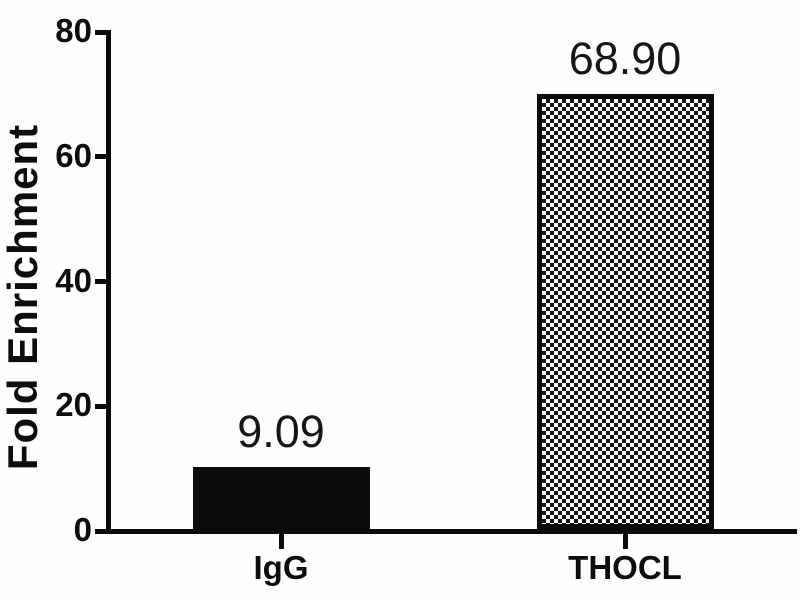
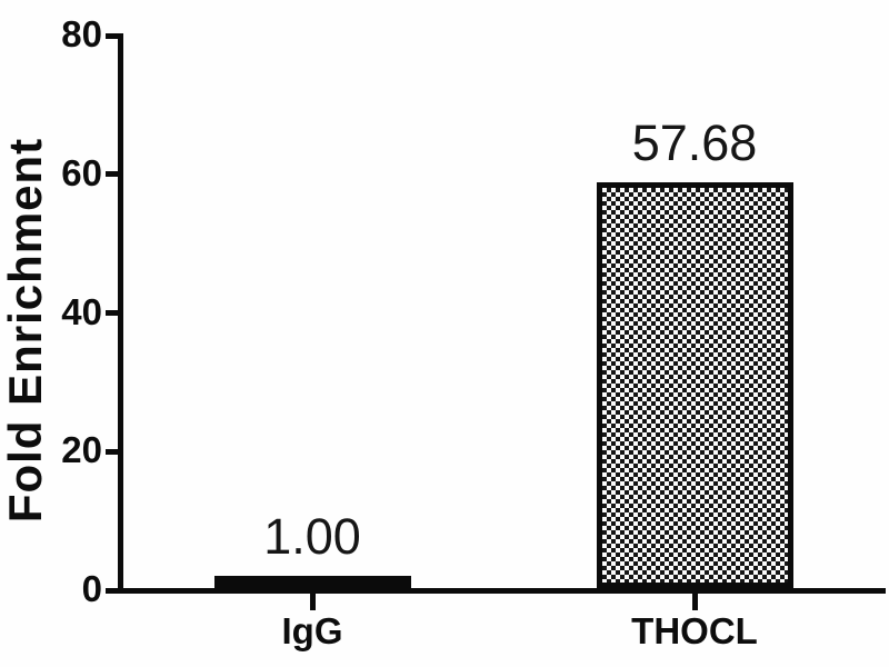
IgG: 9.09 -> 1.00
THOCL: 68.90 -> 57.68
